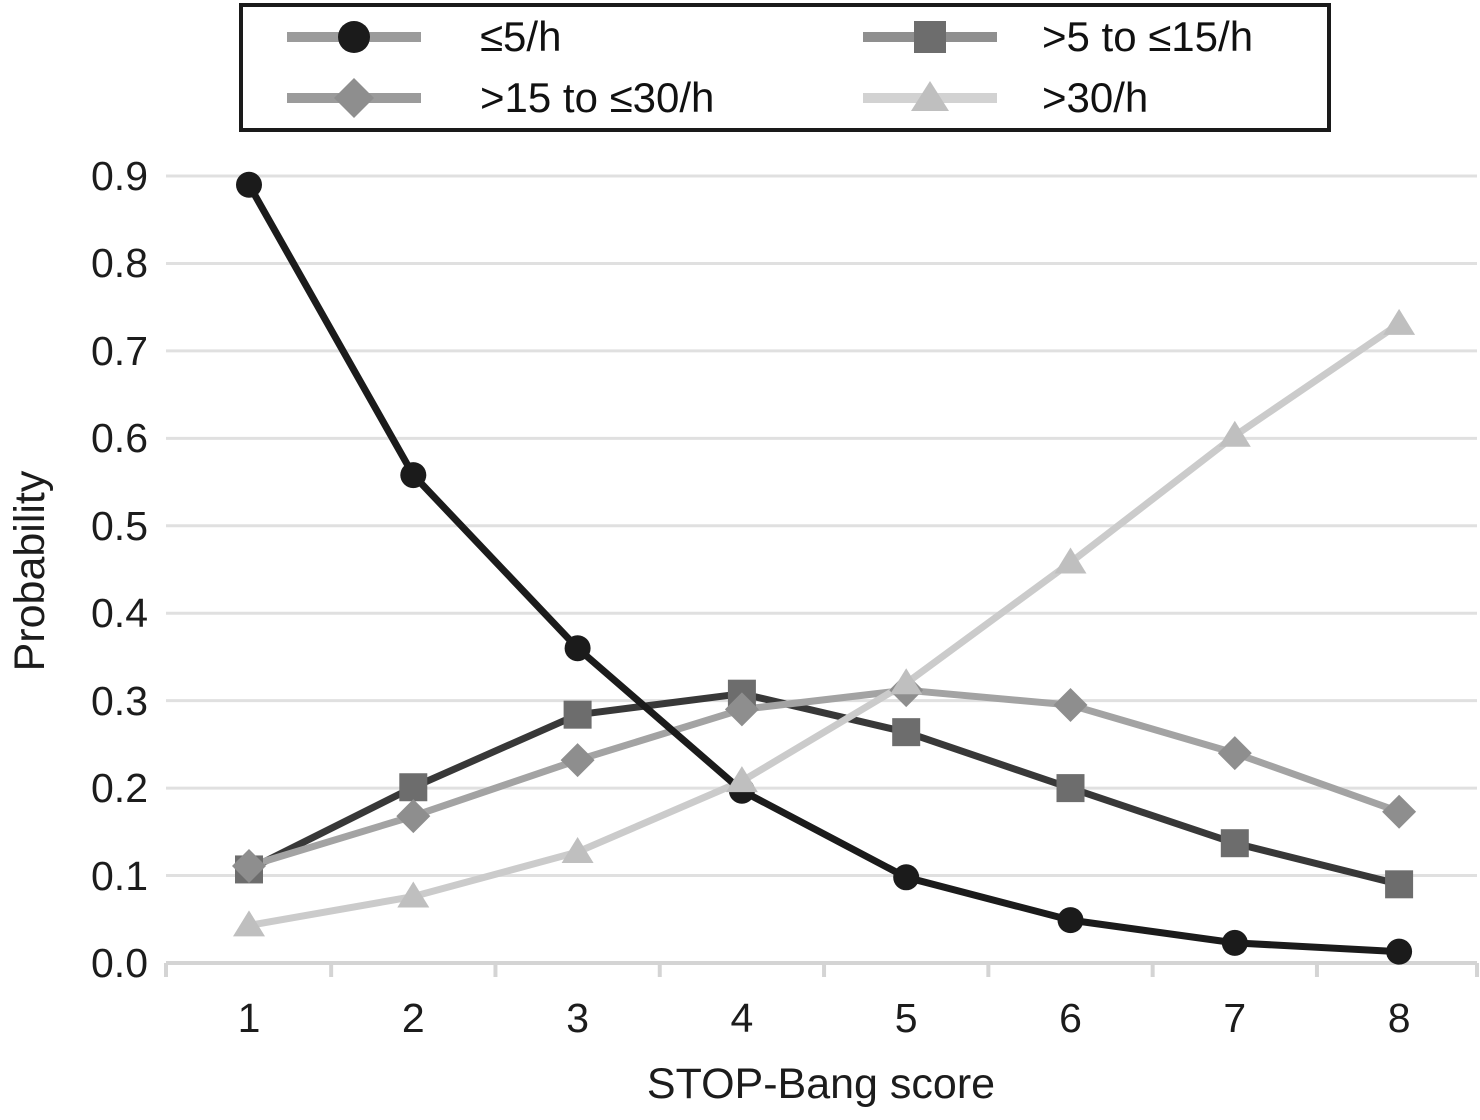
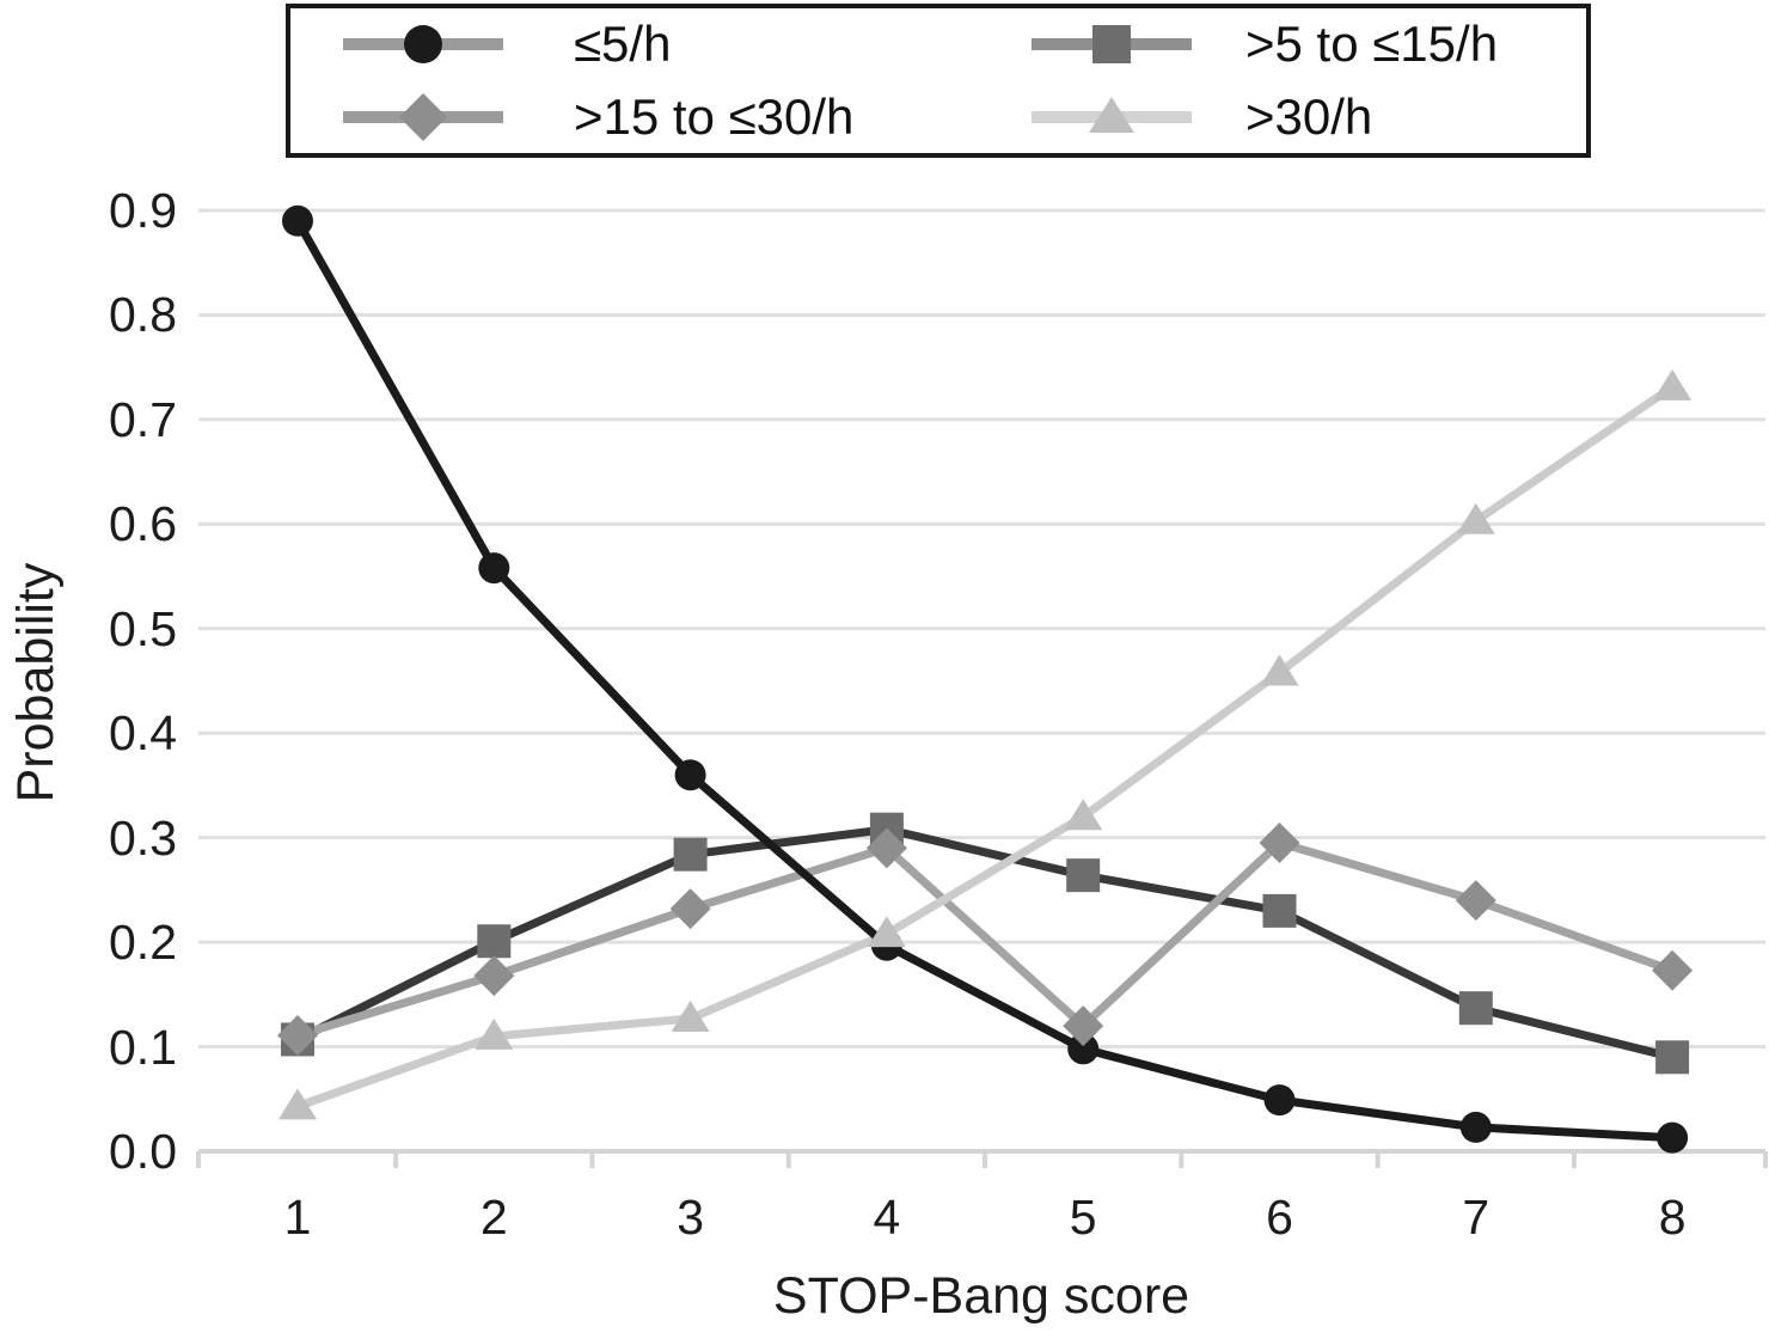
>30/h/2: 0.08 -> 0.11
>15 to ≤30/h/5: 0.31 -> 0.12
>5 to ≤15/h/6: 0.20 -> 0.23
